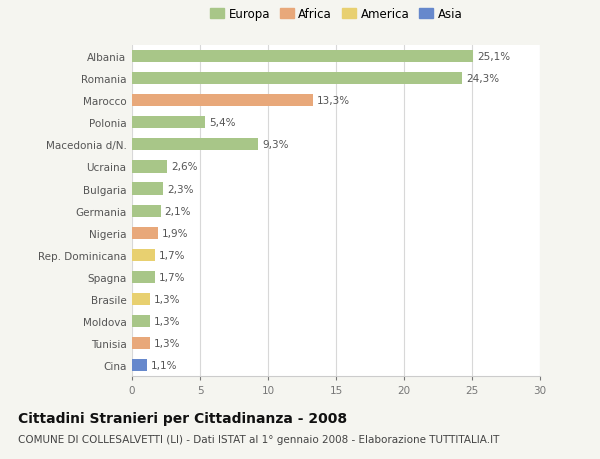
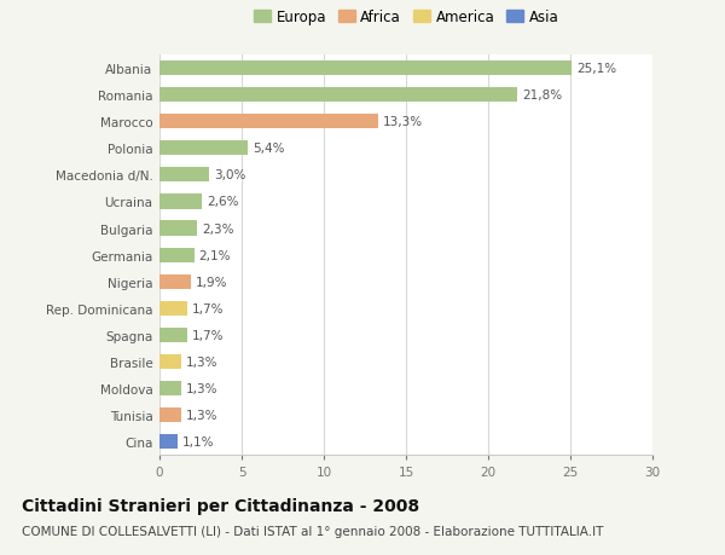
Romania: 24,3% -> 21,8%
Macedonia d/N.: 9,3% -> 3,0%
